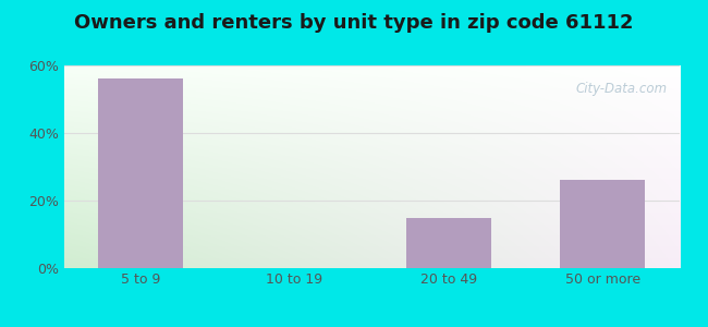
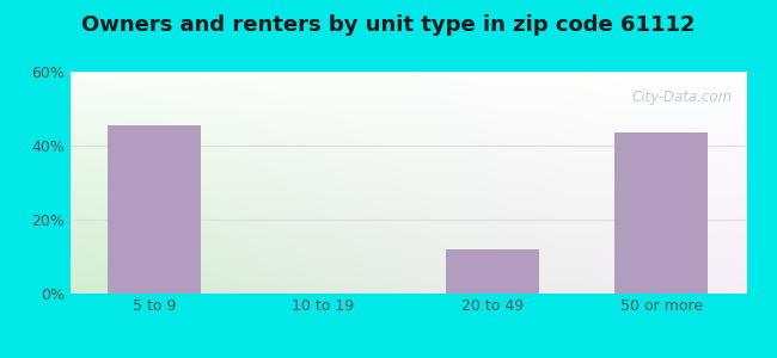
5 to 9: 56.0% -> 45.5%
20 to 49: 15.0% -> 12.0%
50 or more: 26.0% -> 43.5%
